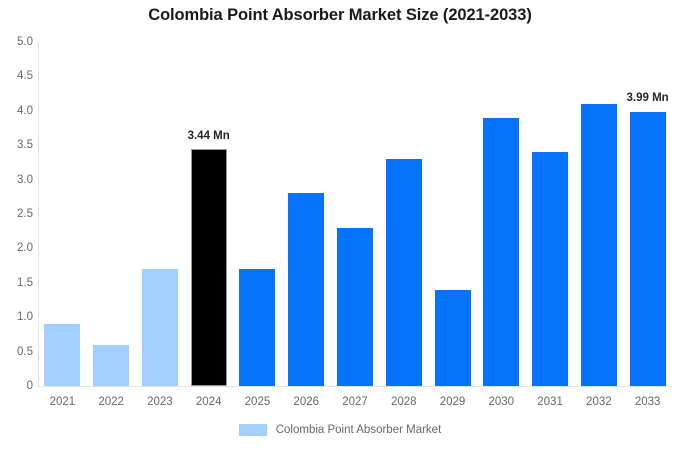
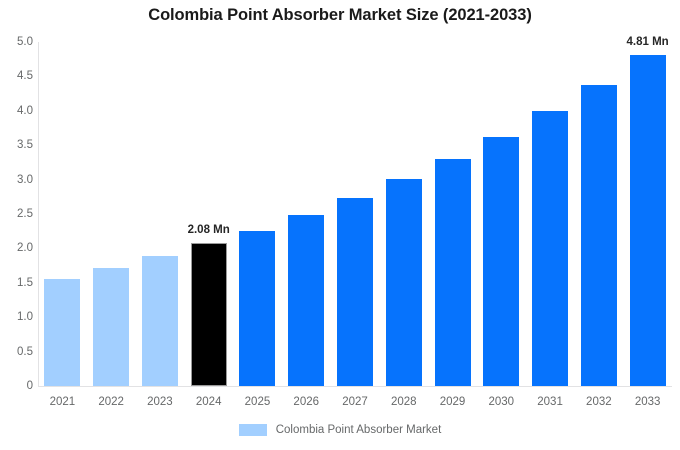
2021: 0.9 -> 1.6
2022: 0.6 -> 1.7
2023: 1.7 -> 1.9
2024: 3.44 -> 2.08
2025: 1.7 -> 2.3
2026: 2.8 -> 2.5
2027: 2.3 -> 2.7
2028: 3.3 -> 3.0
2029: 1.4 -> 3.3
2030: 3.9 -> 3.6
2031: 3.4 -> 4.0
2032: 4.1 -> 4.4
2033: 3.99 -> 4.81
